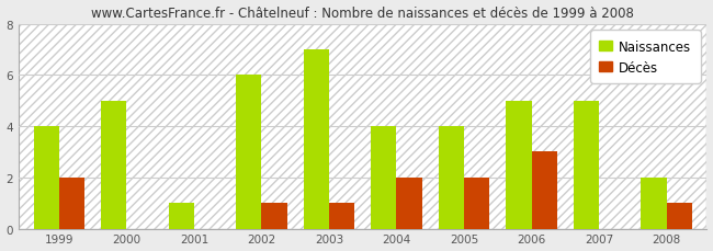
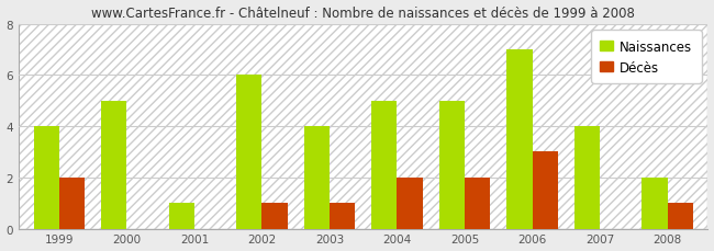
Naissances/2003: 7 -> 4
Naissances/2004: 4 -> 5
Naissances/2005: 4 -> 5
Naissances/2006: 5 -> 7
Naissances/2007: 5 -> 4
